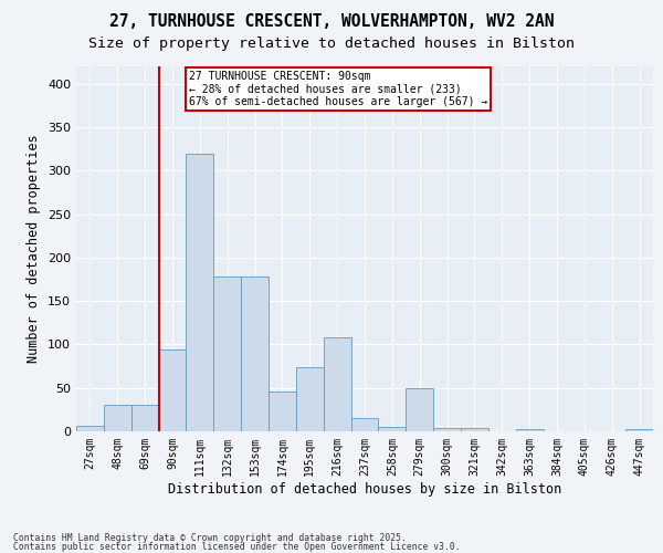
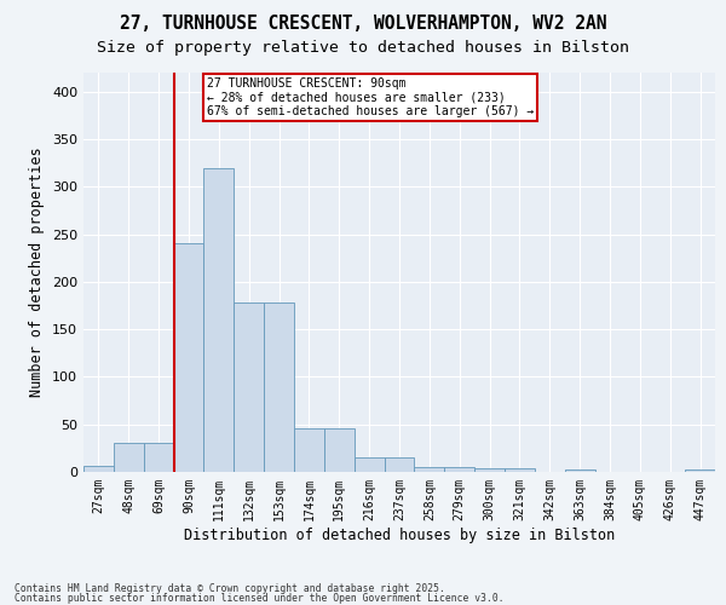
90sqm: 94 -> 240
195sqm: 74 -> 46
216sqm: 108 -> 15
279sqm: 50 -> 5
